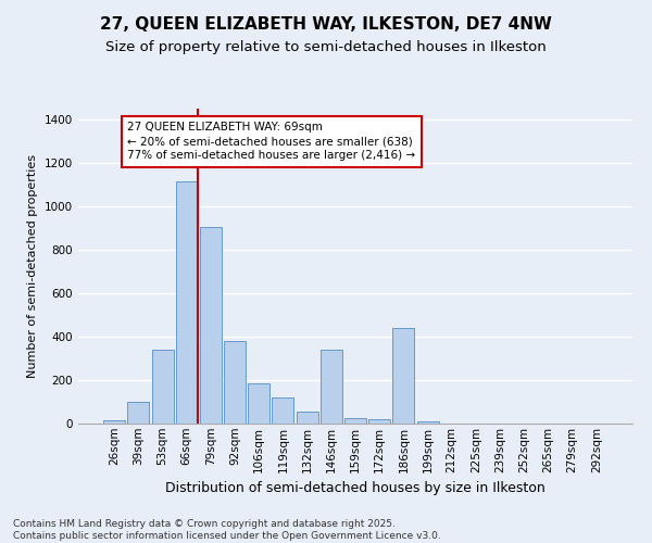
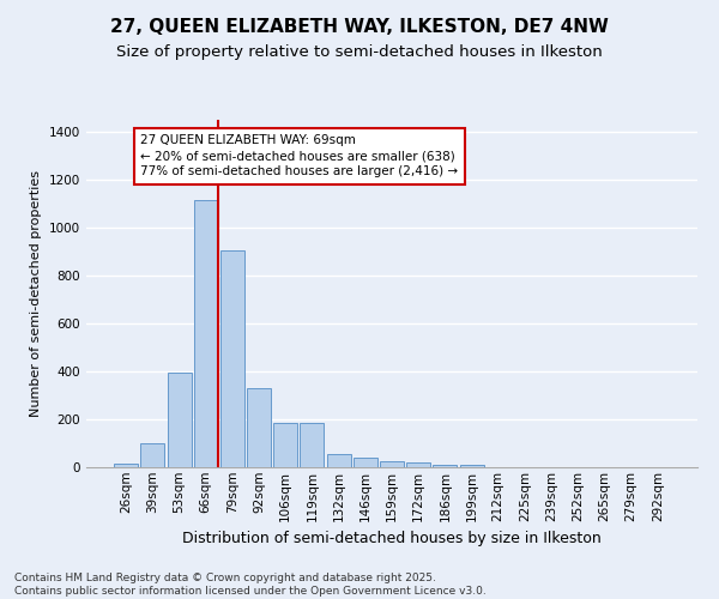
53sqm: 340 -> 400
92sqm: 380 -> 330
119sqm: 120 -> 180
146sqm: 340 -> 40
186sqm: 440 -> 10
